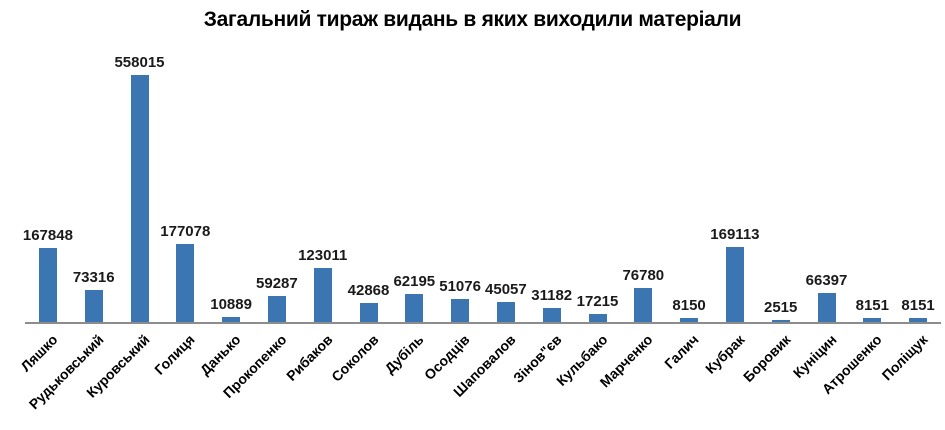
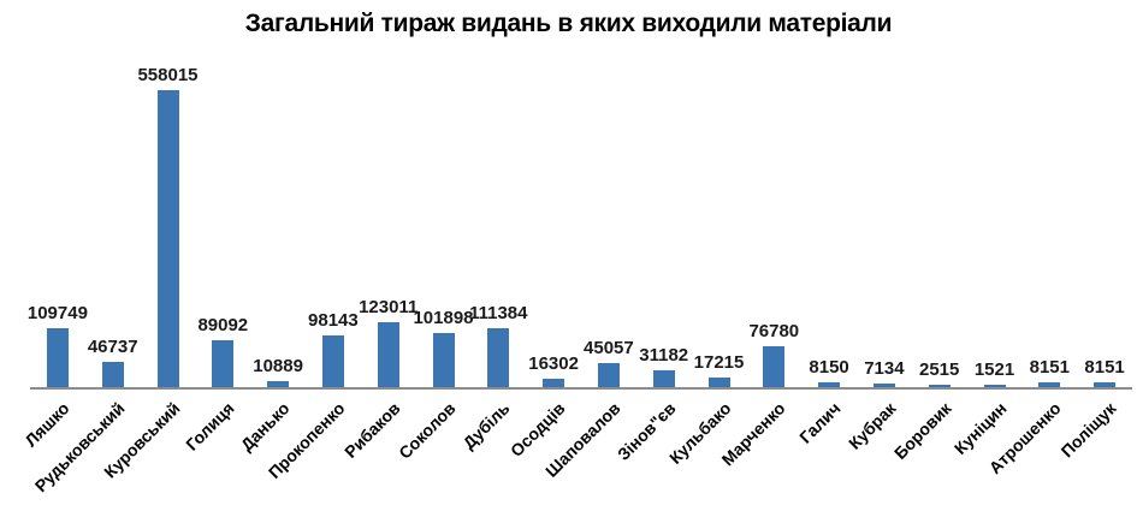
Ляшко: 167848 -> 109749
Рудьковський: 73316 -> 46737
Голиця: 177078 -> 89092
Прокопенко: 59287 -> 98143
Соколов: 42868 -> 101898
Дубіль: 62195 -> 111384
Осодців: 51076 -> 16302
Кубрак: 169113 -> 7134
Куніцин: 66397 -> 1521
